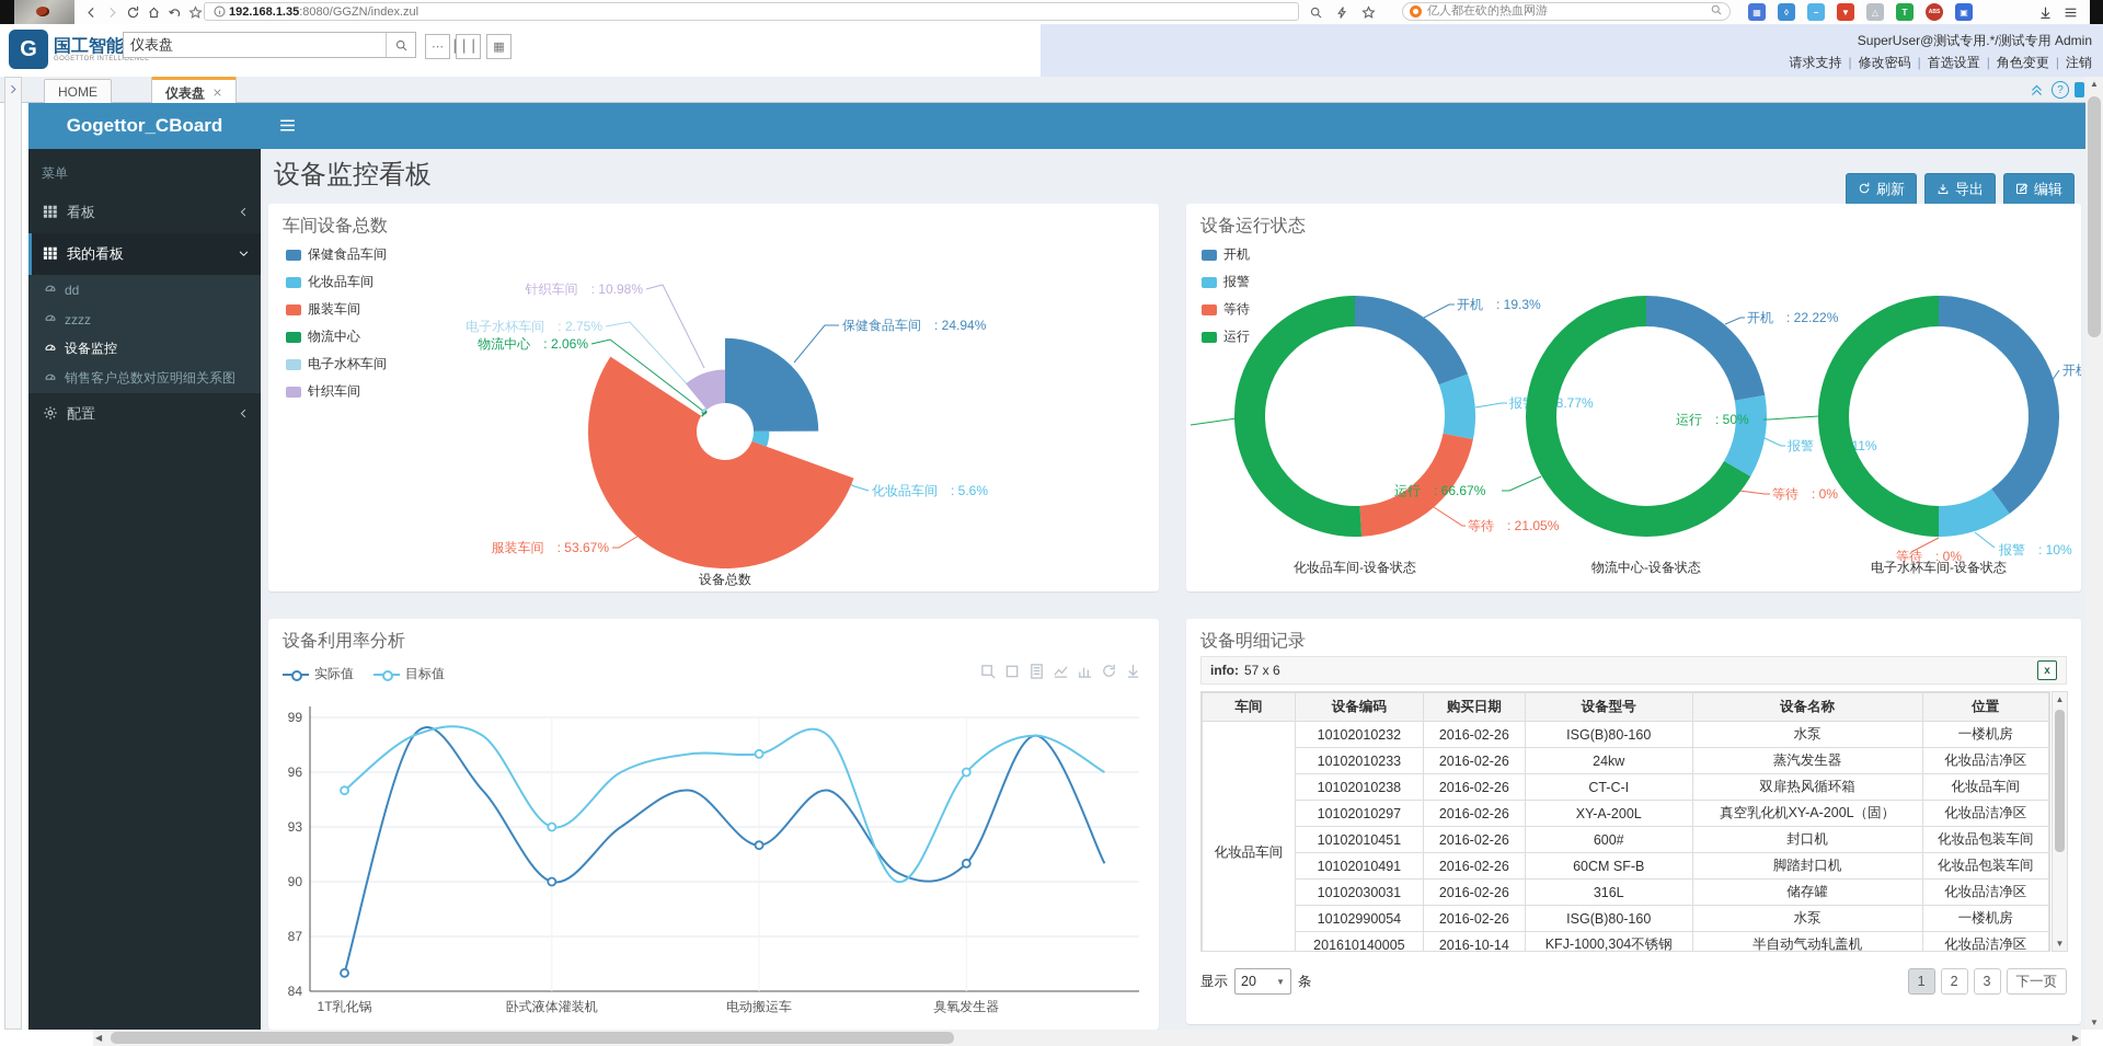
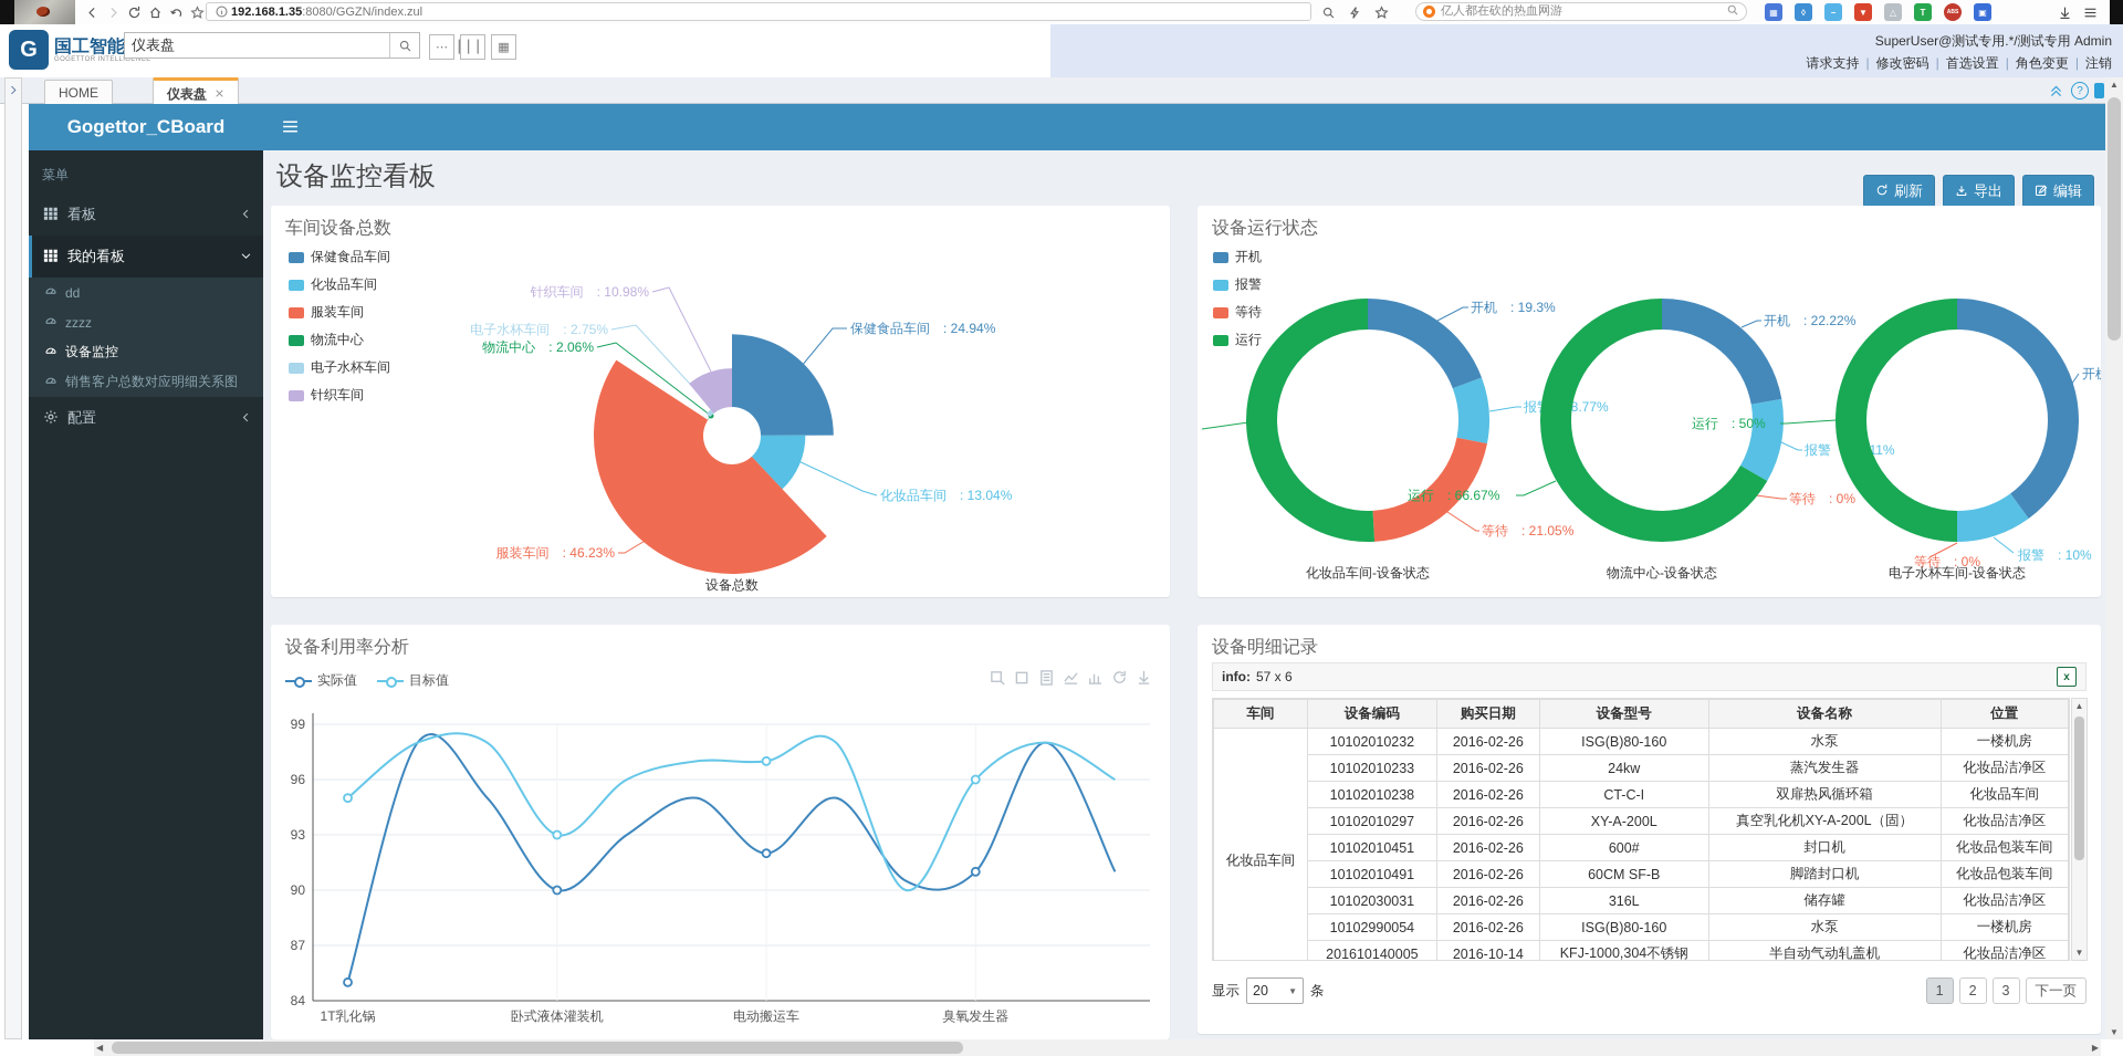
车间设备总数/化妆品车间: 5.6% -> 13.04%
车间设备总数/服装车间: 53.67% -> 46.23%
